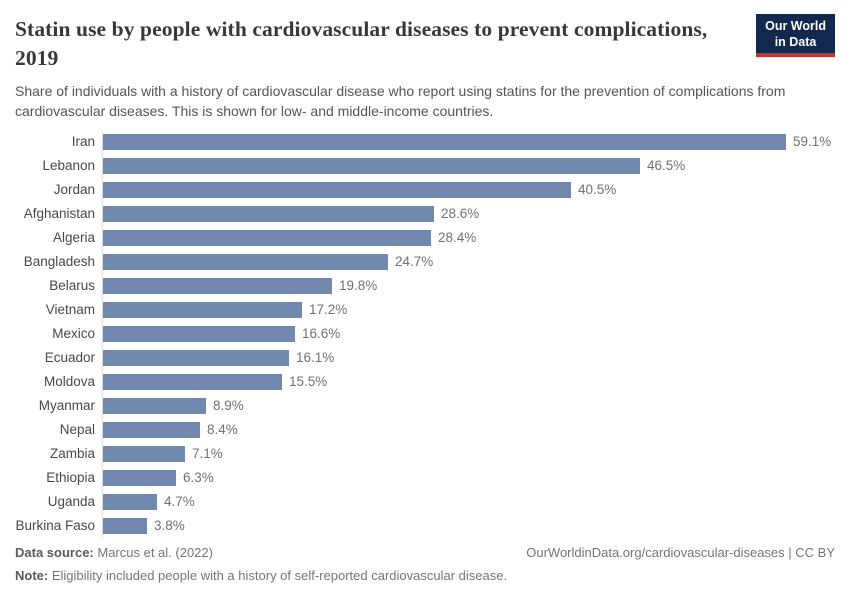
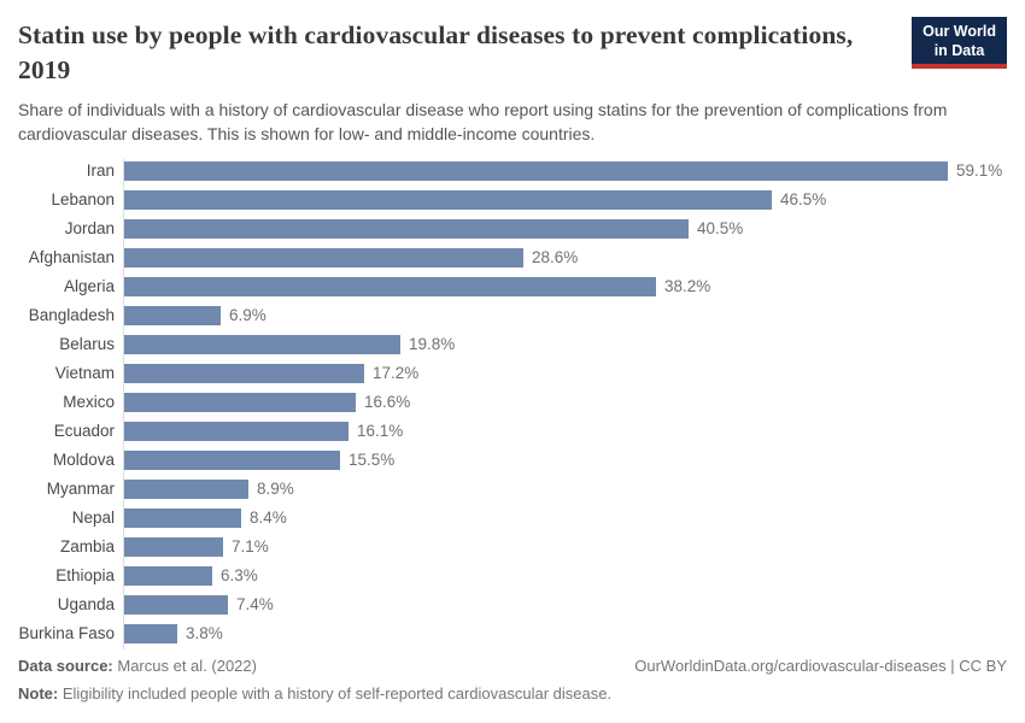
Algeria: 28.4% -> 38.2%
Bangladesh: 24.7% -> 6.9%
Uganda: 4.7% -> 7.4%
